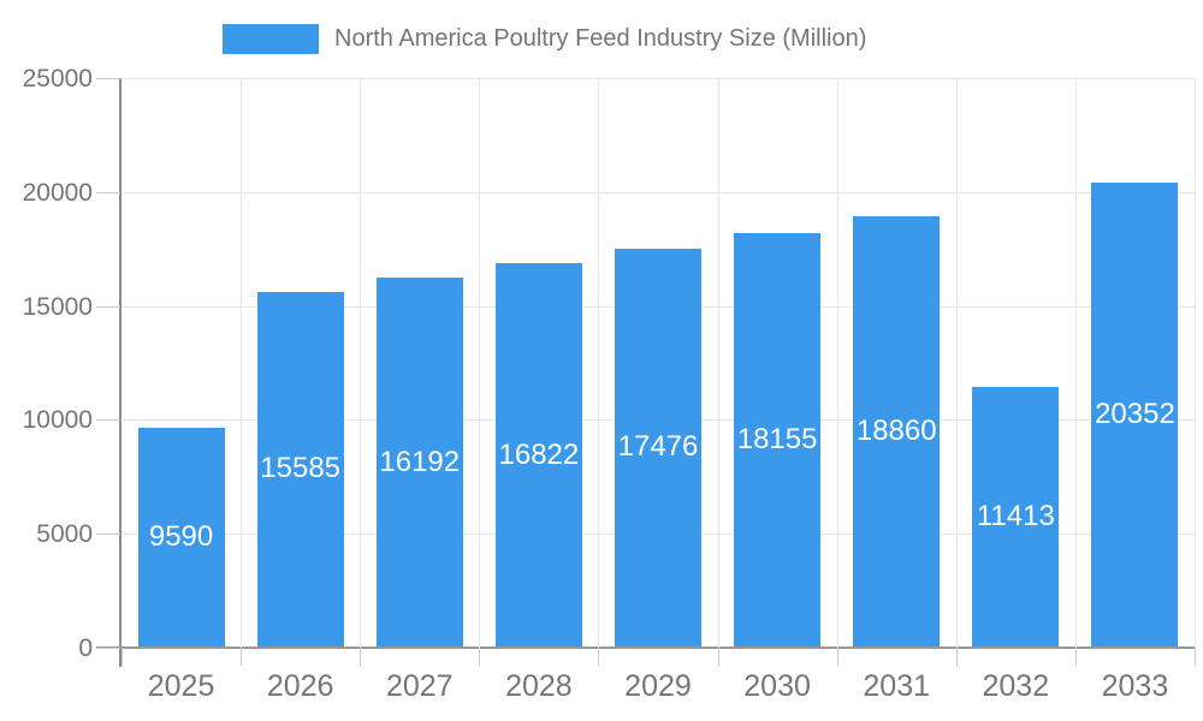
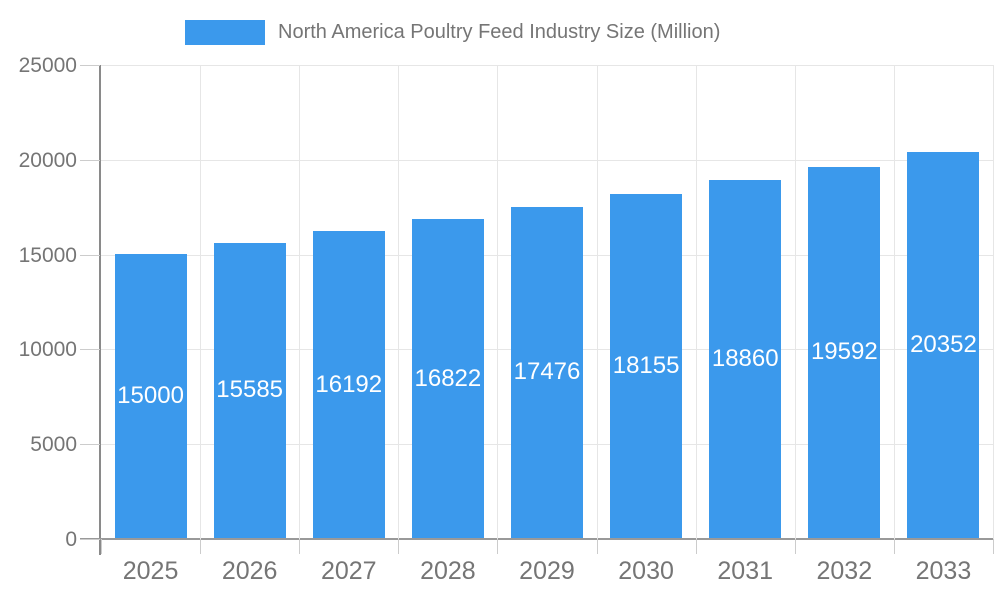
2025: 9590 -> 15000
2032: 11413 -> 19592
